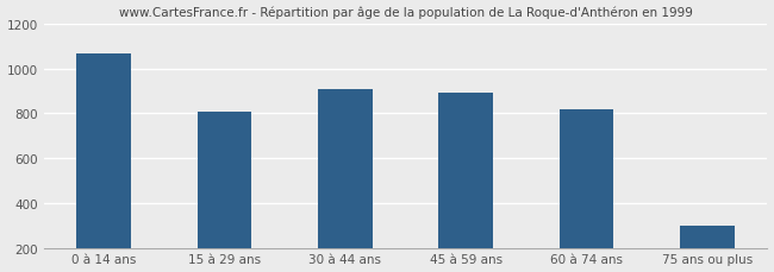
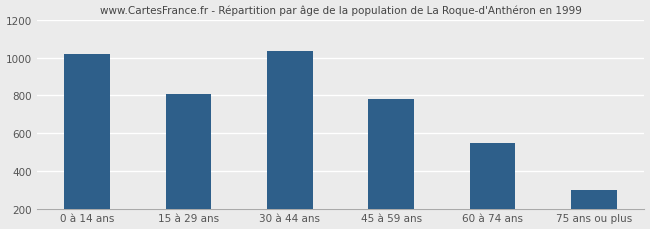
0 à 14 ans: 1070 -> 1020
30 à 44 ans: 910 -> 1040
45 à 59 ans: 890 -> 780
60 à 74 ans: 820 -> 550
